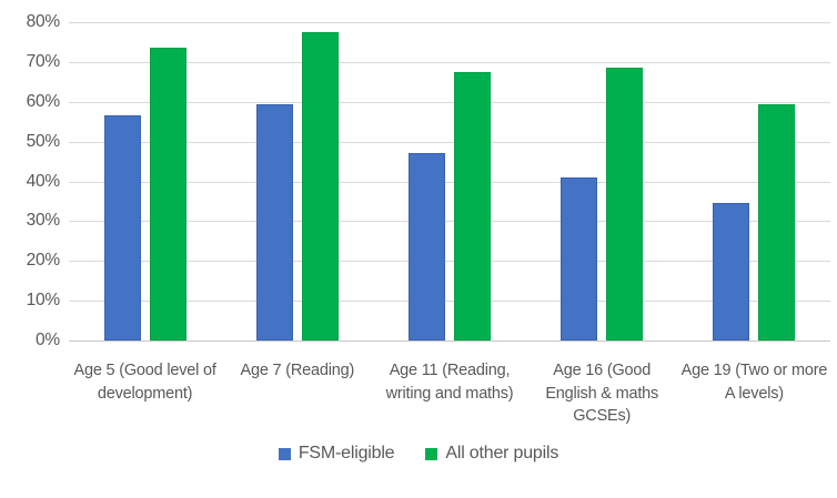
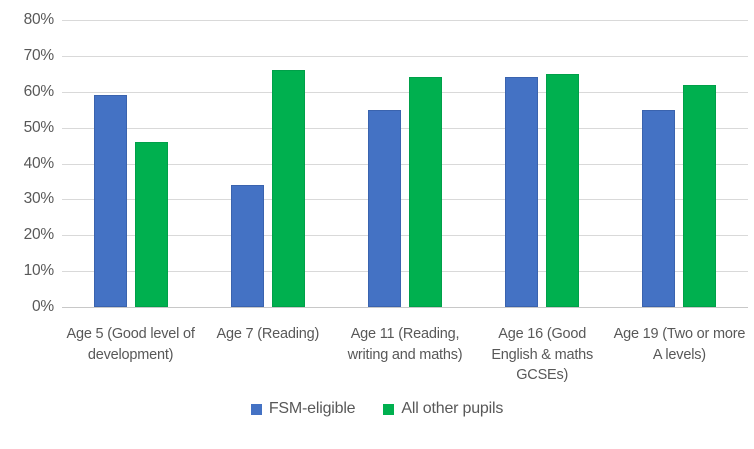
FSM-eligible/Age 5 (Good level of development): 56% -> 59%
All other pupils/Age 5 (Good level of development): 74% -> 46%
FSM-eligible/Age 7 (Reading): 60% -> 34%
All other pupils/Age 7 (Reading): 78% -> 66%
FSM-eligible/Age 11 (Reading, writing and maths): 47% -> 55%
All other pupils/Age 11 (Reading, writing and maths): 68% -> 64%
FSM-eligible/Age 16 (Good English & maths GCSEs): 41% -> 64%
All other pupils/Age 16 (Good English & maths GCSEs): 68% -> 65%
FSM-eligible/Age 19 (Two or more A levels): 34% -> 55%
All other pupils/Age 19 (Two or more A levels): 60% -> 62%
